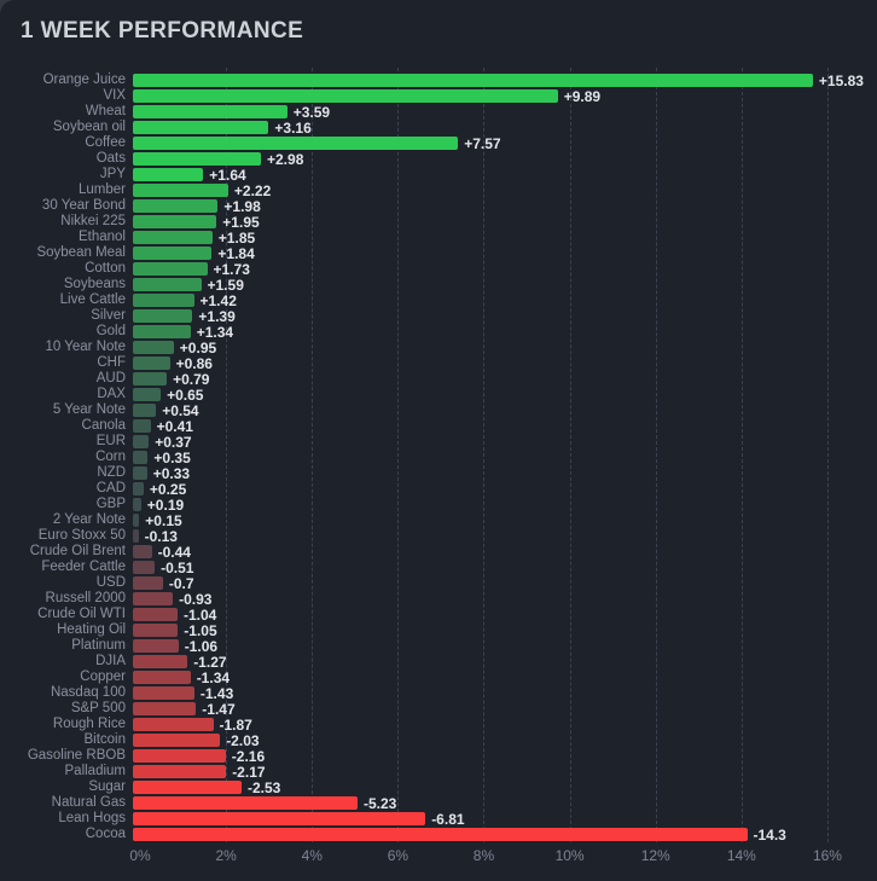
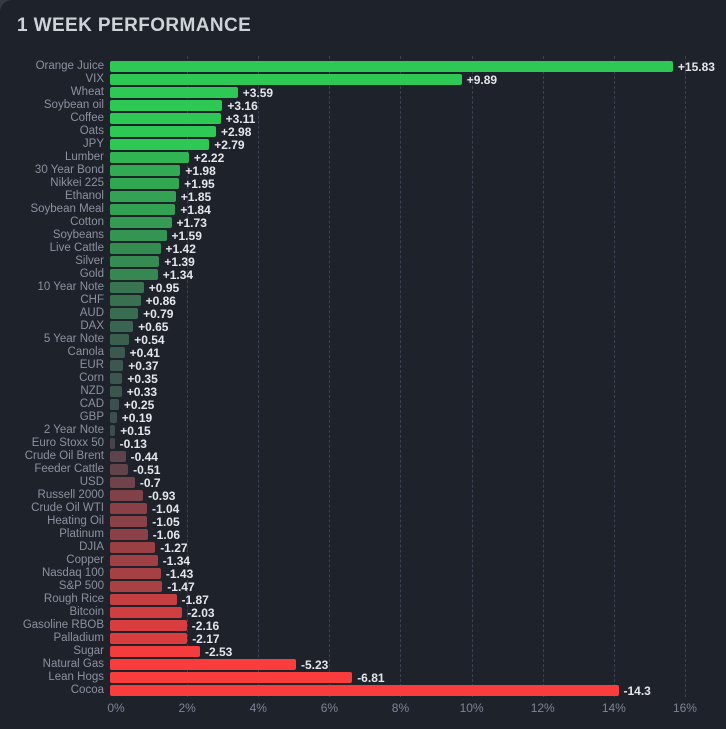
Coffee: +7.57 -> +3.11
JPY: +1.64 -> +2.79
